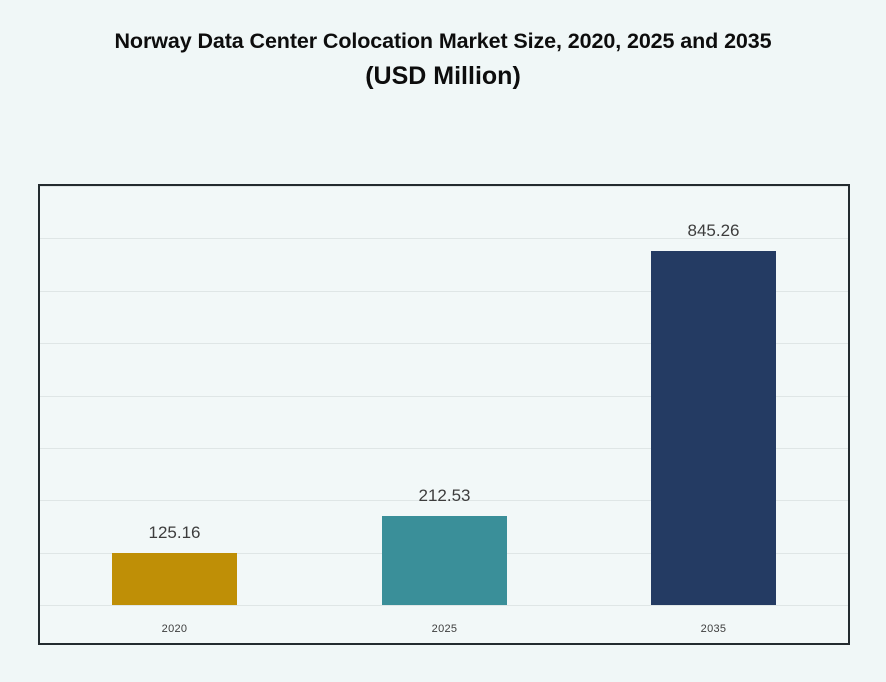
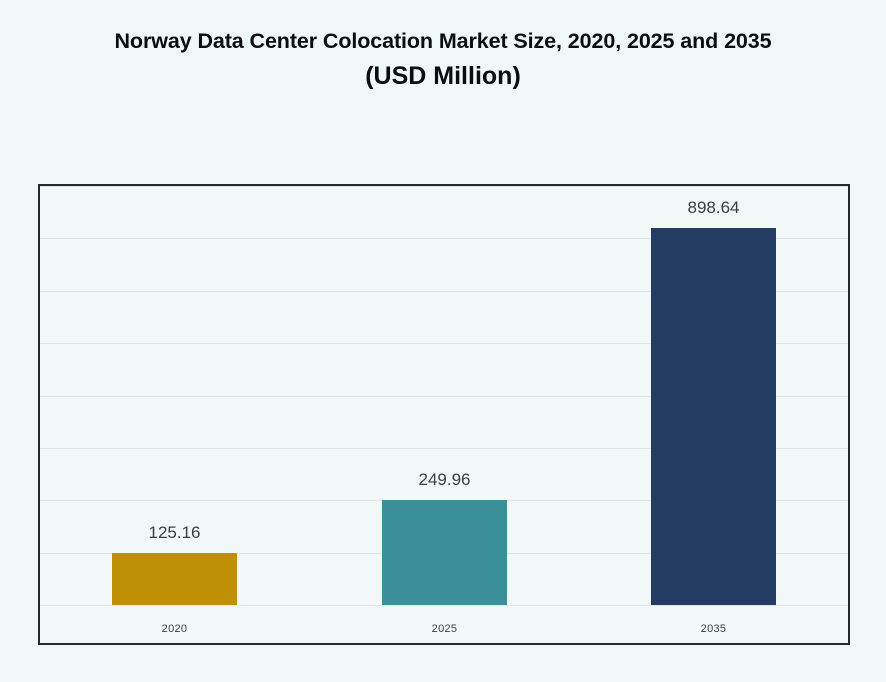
2025: 212.53 -> 249.96
2035: 845.26 -> 898.64
